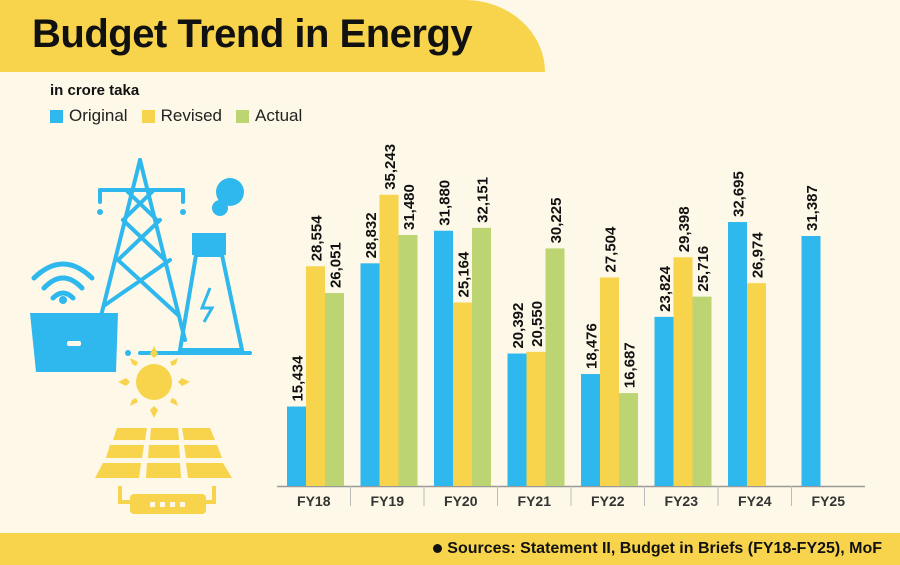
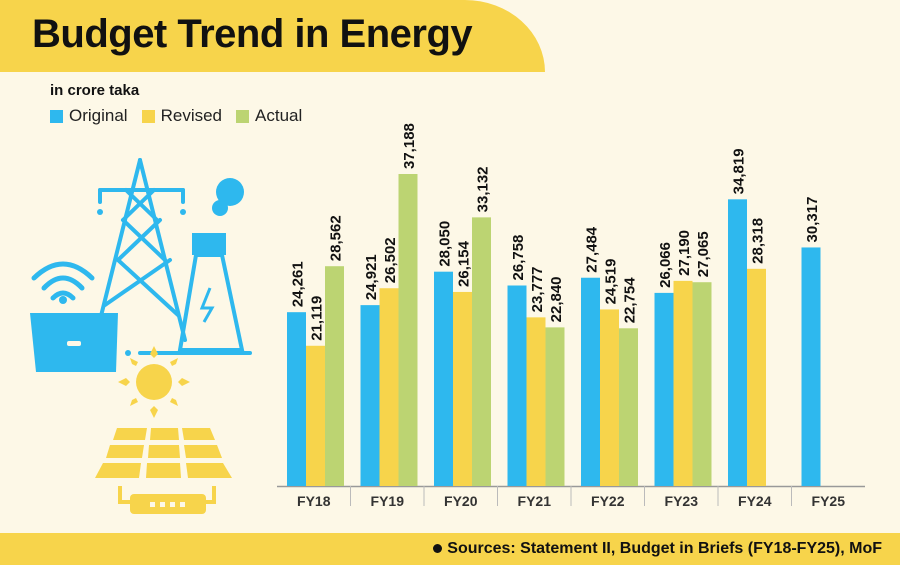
Original/FY18: 15,434 -> 24,261
Revised/FY18: 28,554 -> 21,119
Actual/FY18: 26,051 -> 28,562
Original/FY19: 28,832 -> 24,921
Revised/FY19: 35,243 -> 26,502
Actual/FY19: 31,480 -> 37,188
Original/FY20: 31,880 -> 28,050
Revised/FY20: 25,164 -> 26,154
Actual/FY20: 32,151 -> 33,132
Original/FY21: 20,392 -> 26,758
Revised/FY21: 20,550 -> 23,777
Actual/FY21: 30,225 -> 22,840
Original/FY22: 18,476 -> 27,484
Revised/FY22: 27,504 -> 24,519
Actual/FY22: 16,687 -> 22,754
Original/FY23: 23,824 -> 26,066
Revised/FY23: 29,398 -> 27,190
Actual/FY23: 25,716 -> 27,065
Original/FY24: 32,695 -> 34,819
Revised/FY24: 26,974 -> 28,318
Original/FY25: 31,387 -> 30,317
